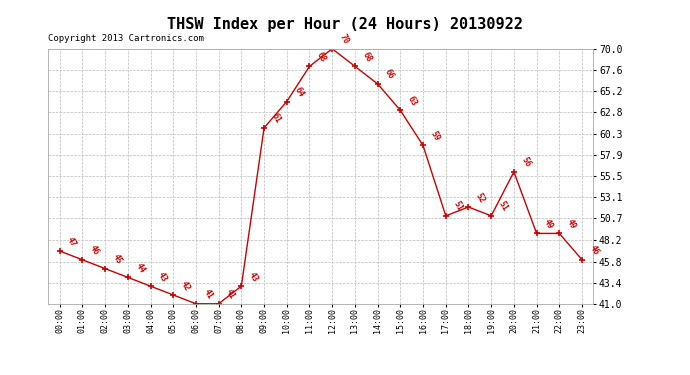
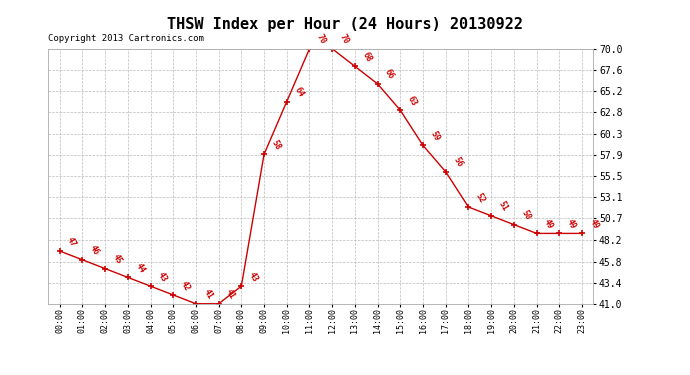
09:00: 61 -> 58
11:00: 68 -> 70
17:00: 51 -> 56
20:00: 56 -> 50
23:00: 46 -> 49
